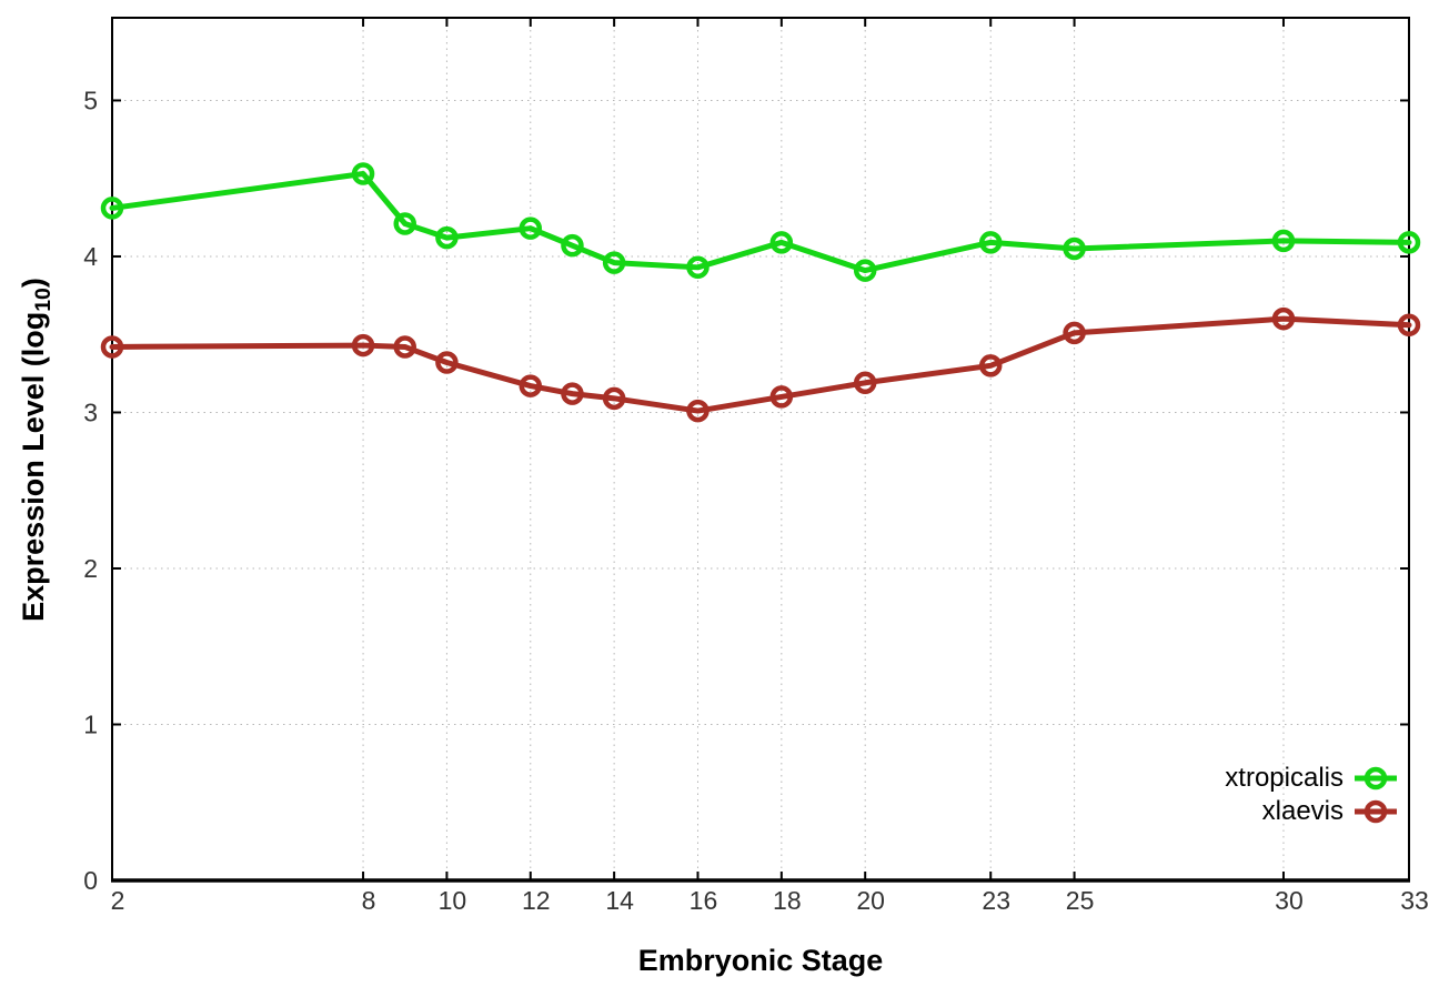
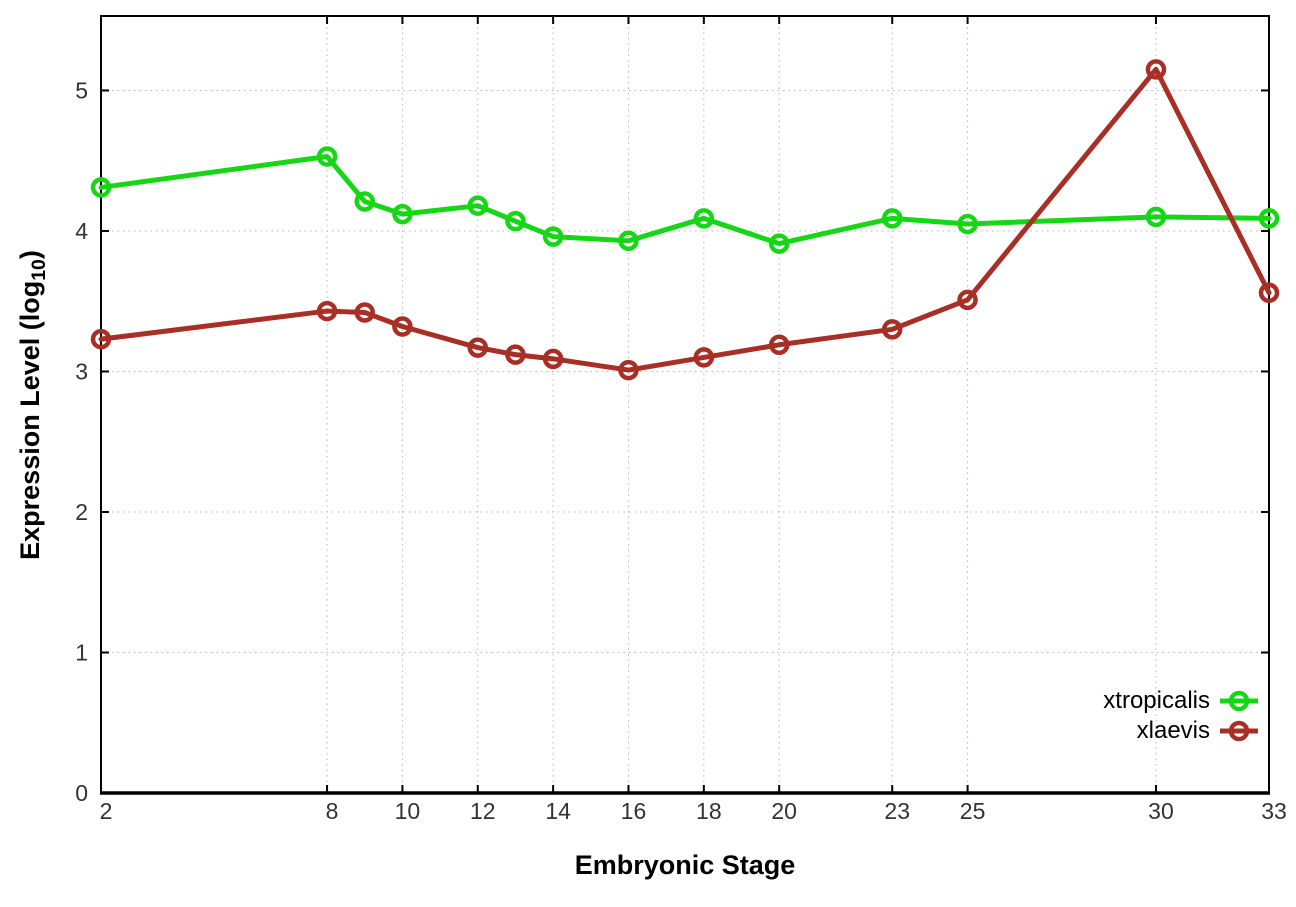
xlaevis/2: 3.42 -> 3.23
xlaevis/30: 3.60 -> 5.15
